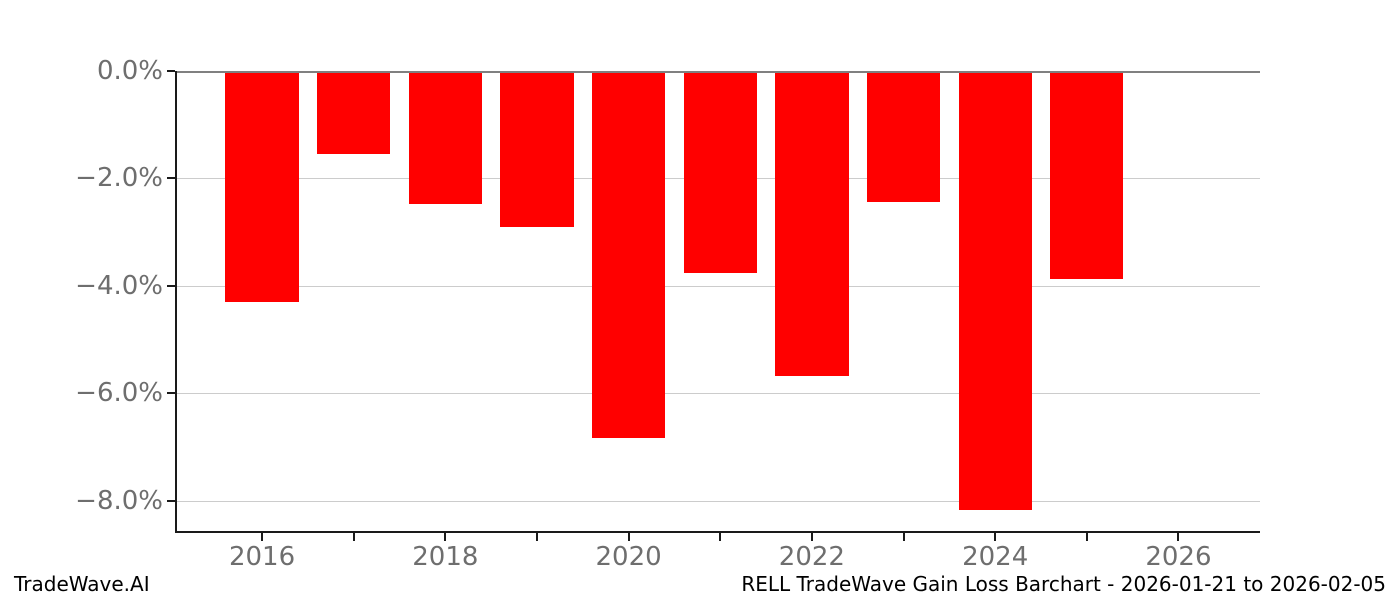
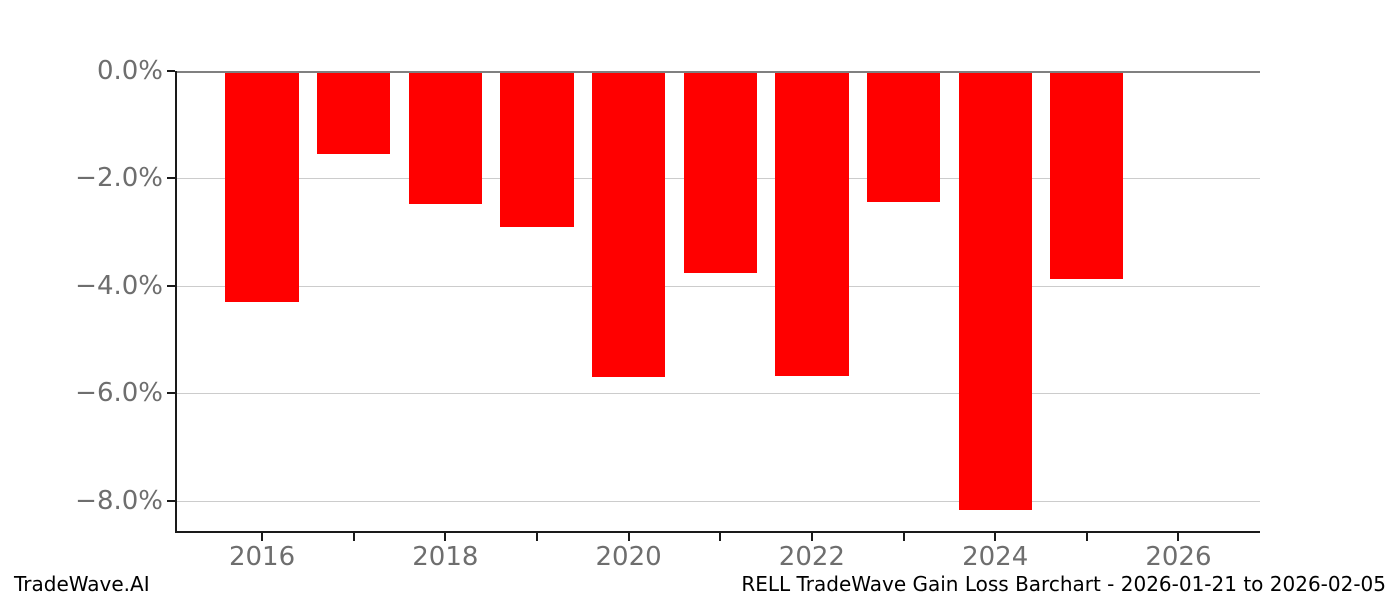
2020: -6.8% -> -5.7%
